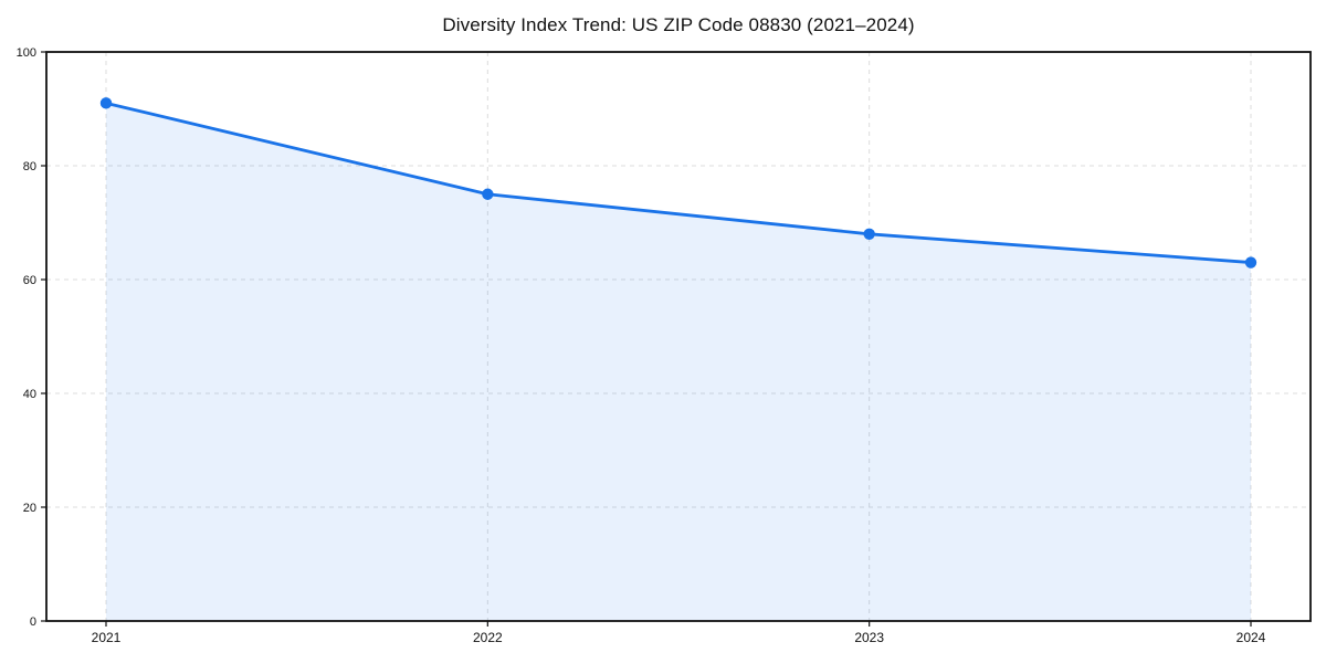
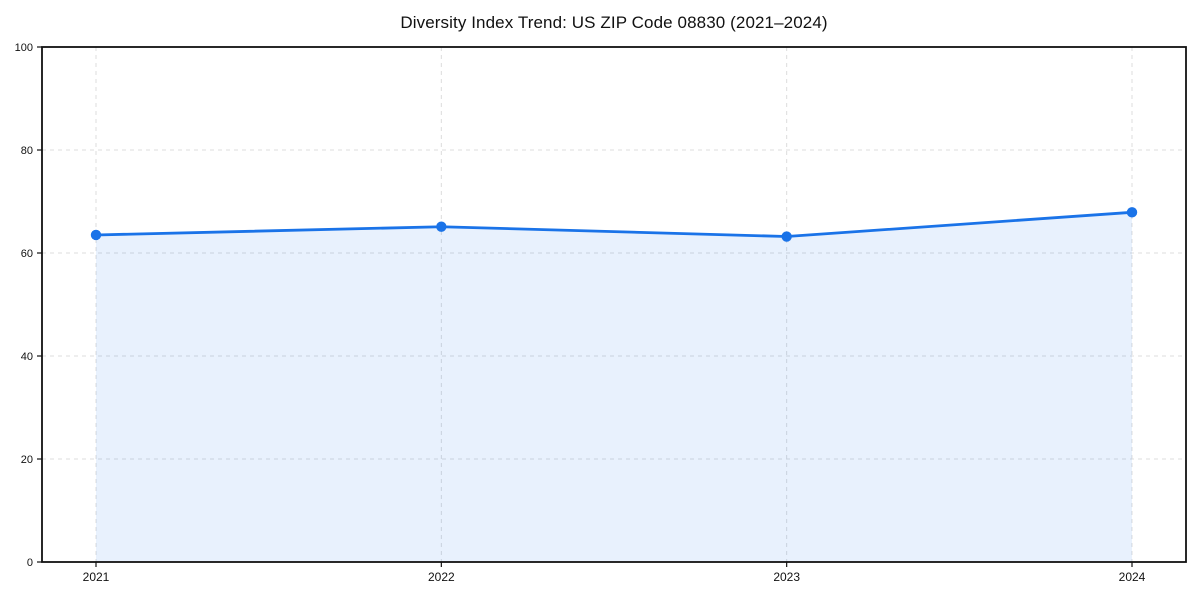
2021: 91 -> 64
2022: 75 -> 65
2023: 68 -> 63
2024: 63 -> 68
